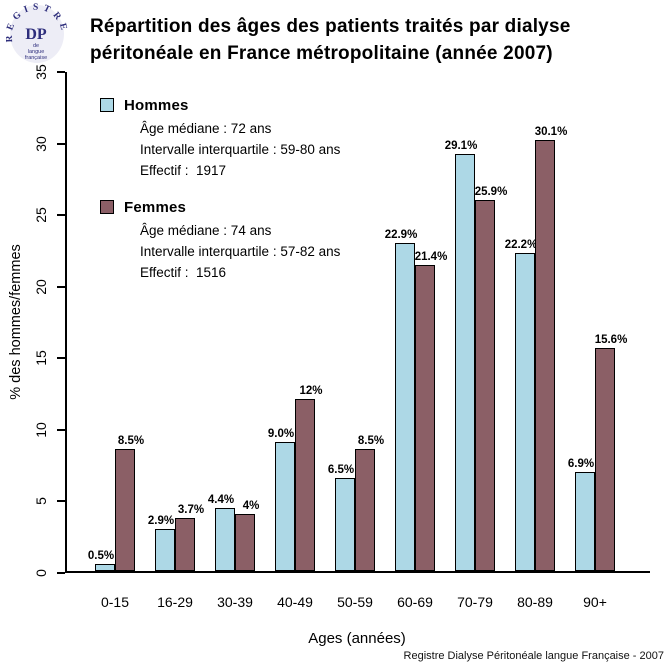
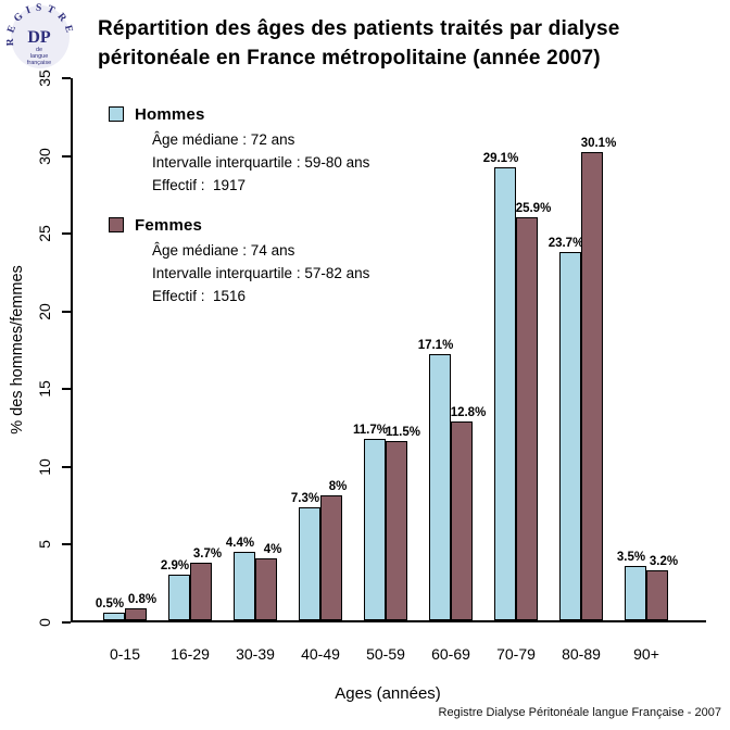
Femmes/0-15: 8.5% -> 0.8%
Hommes/40-49: 9.0% -> 7.3%
Femmes/40-49: 12% -> 8%
Hommes/50-59: 6.5% -> 11.7%
Femmes/50-59: 8.5% -> 11.5%
Hommes/60-69: 22.9% -> 17.1%
Femmes/60-69: 21.4% -> 12.8%
Hommes/80-89: 22.2% -> 23.7%
Hommes/90+: 6.9% -> 3.5%
Femmes/90+: 15.6% -> 3.2%
